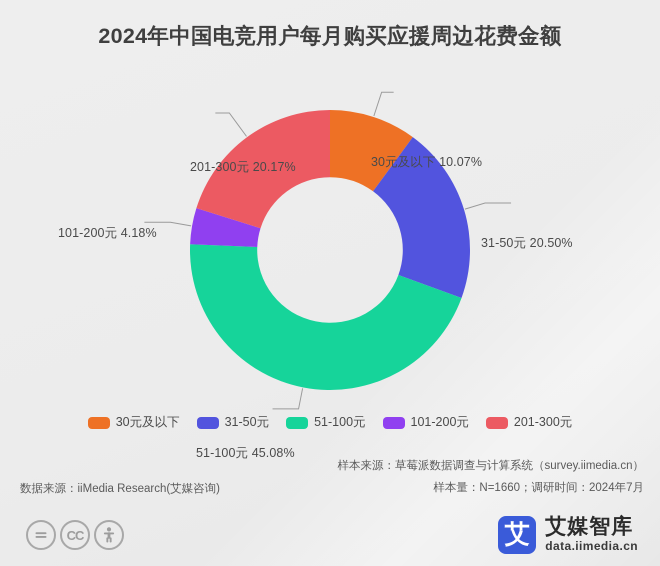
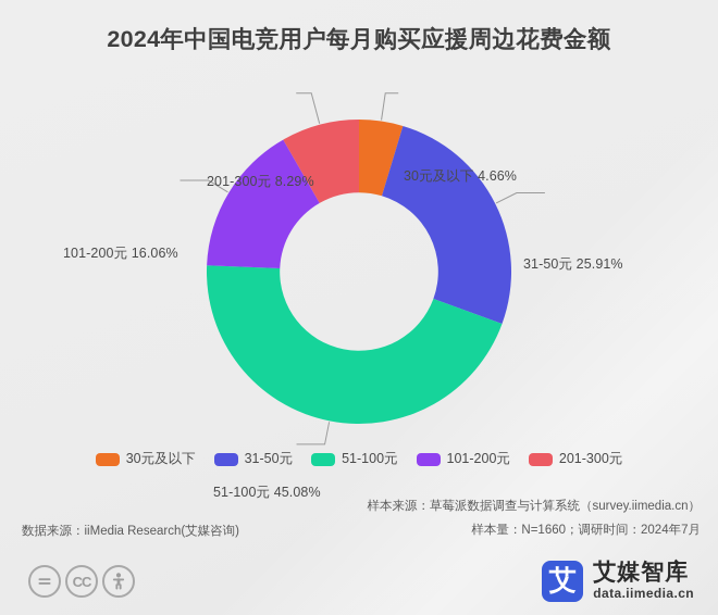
30元及以下: 10.07% -> 4.66%
31-50元: 20.50% -> 25.91%
101-200元: 4.18% -> 16.06%
201-300元: 20.17% -> 8.29%
